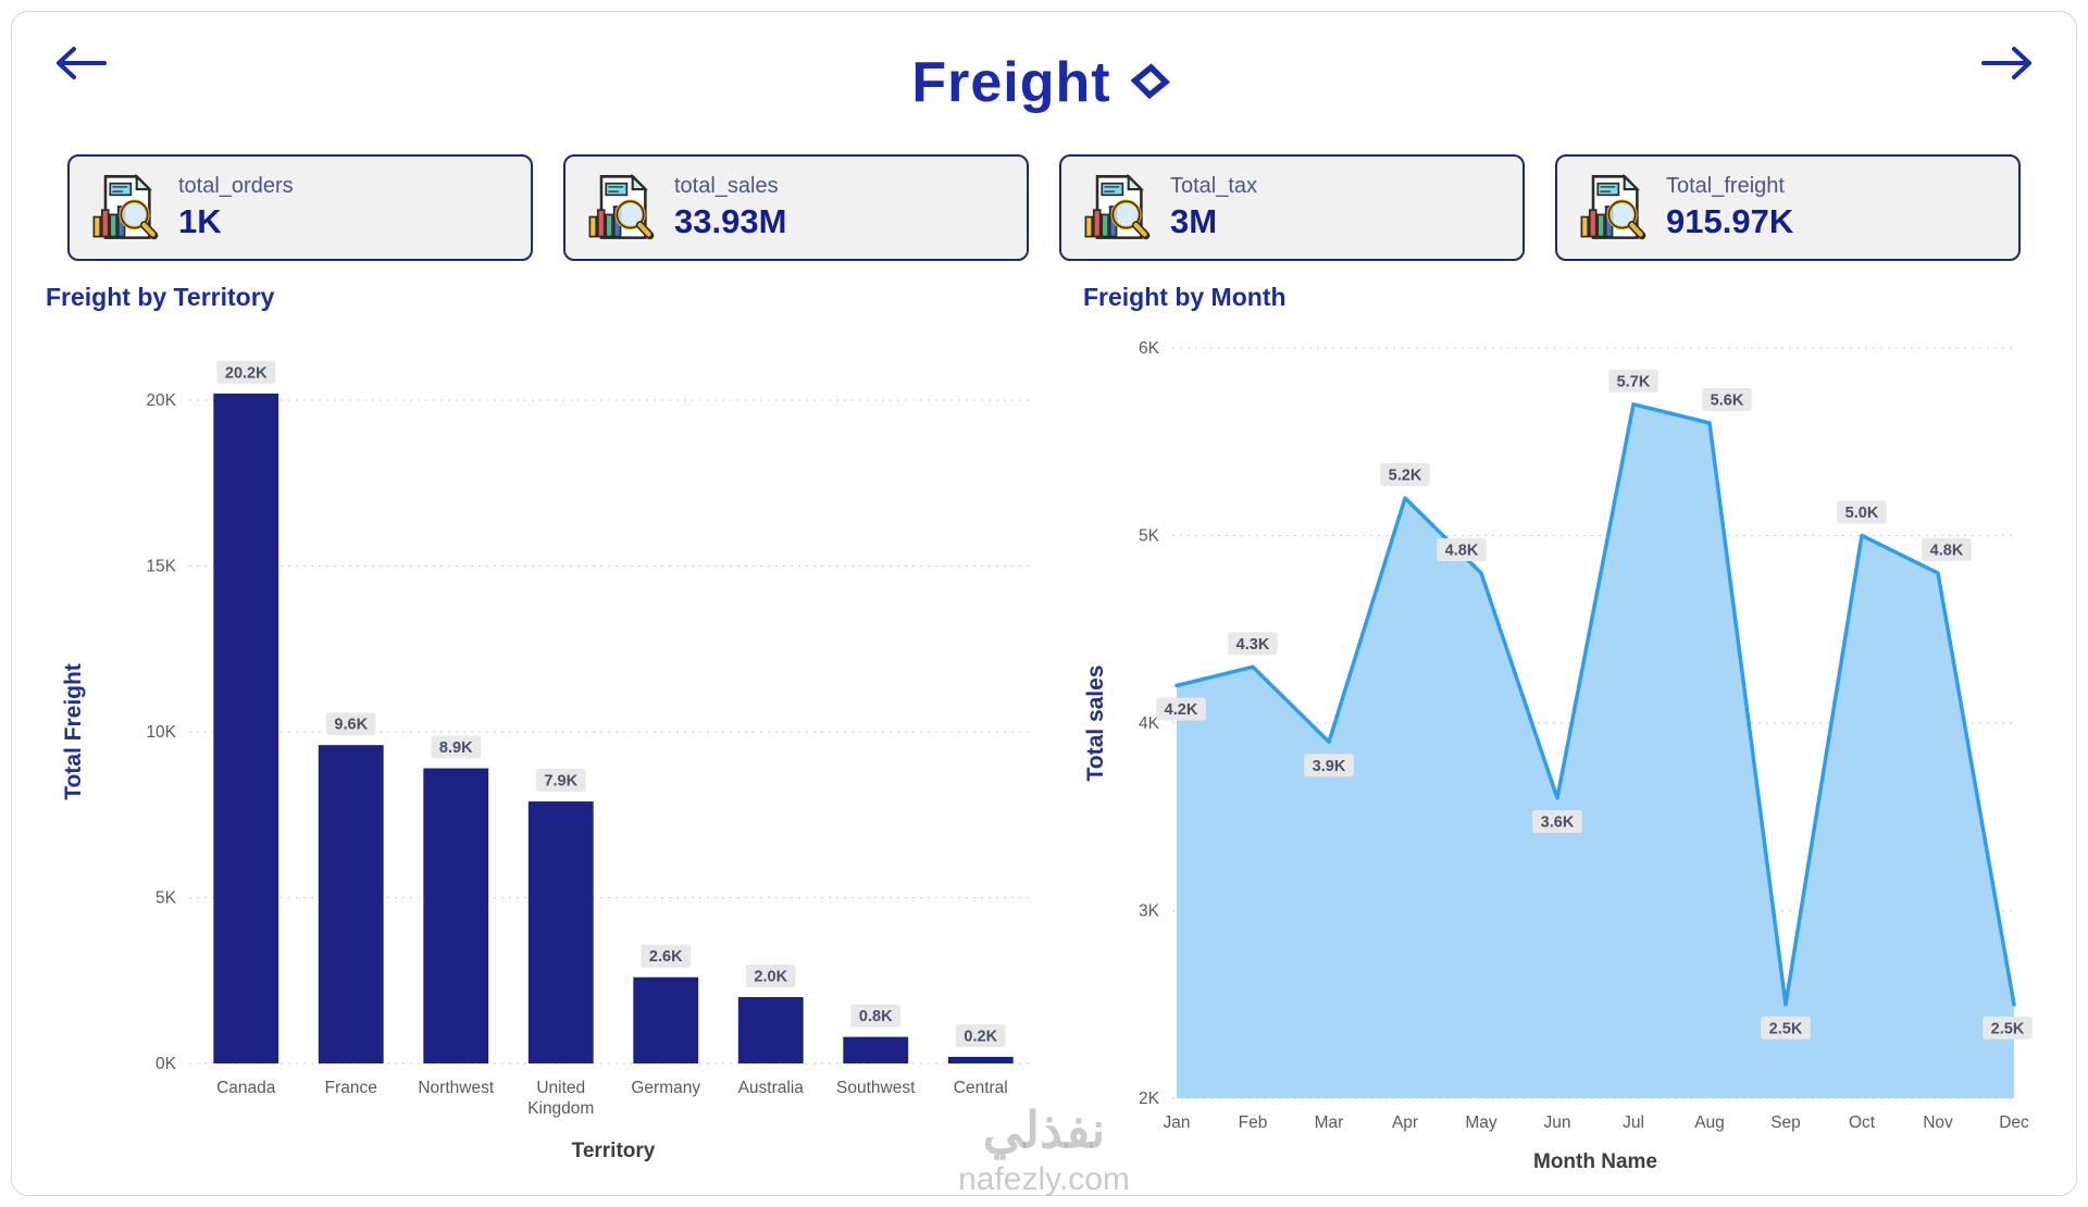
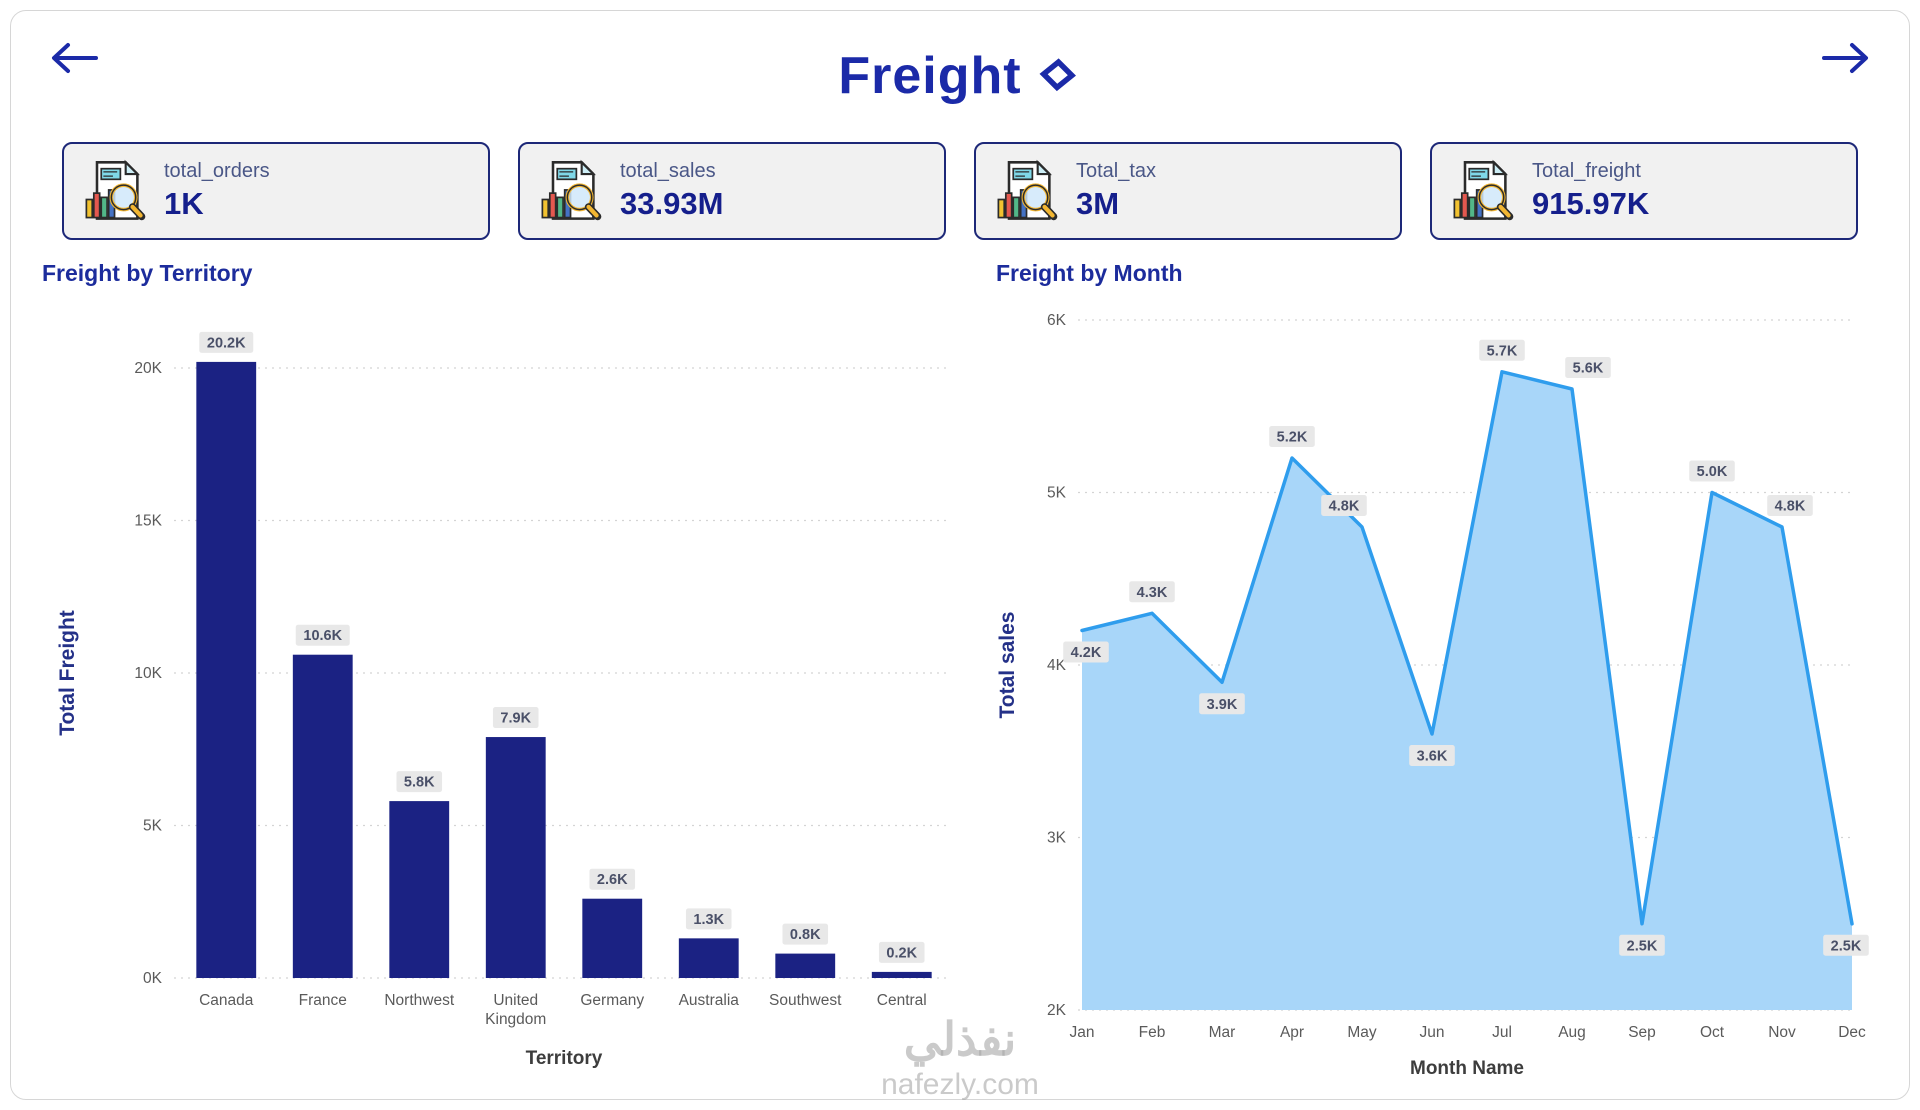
Freight by Territory/France: 9.6K -> 10.6K
Freight by Territory/Northwest: 8.9K -> 5.8K
Freight by Territory/Australia: 2.0K -> 1.3K
